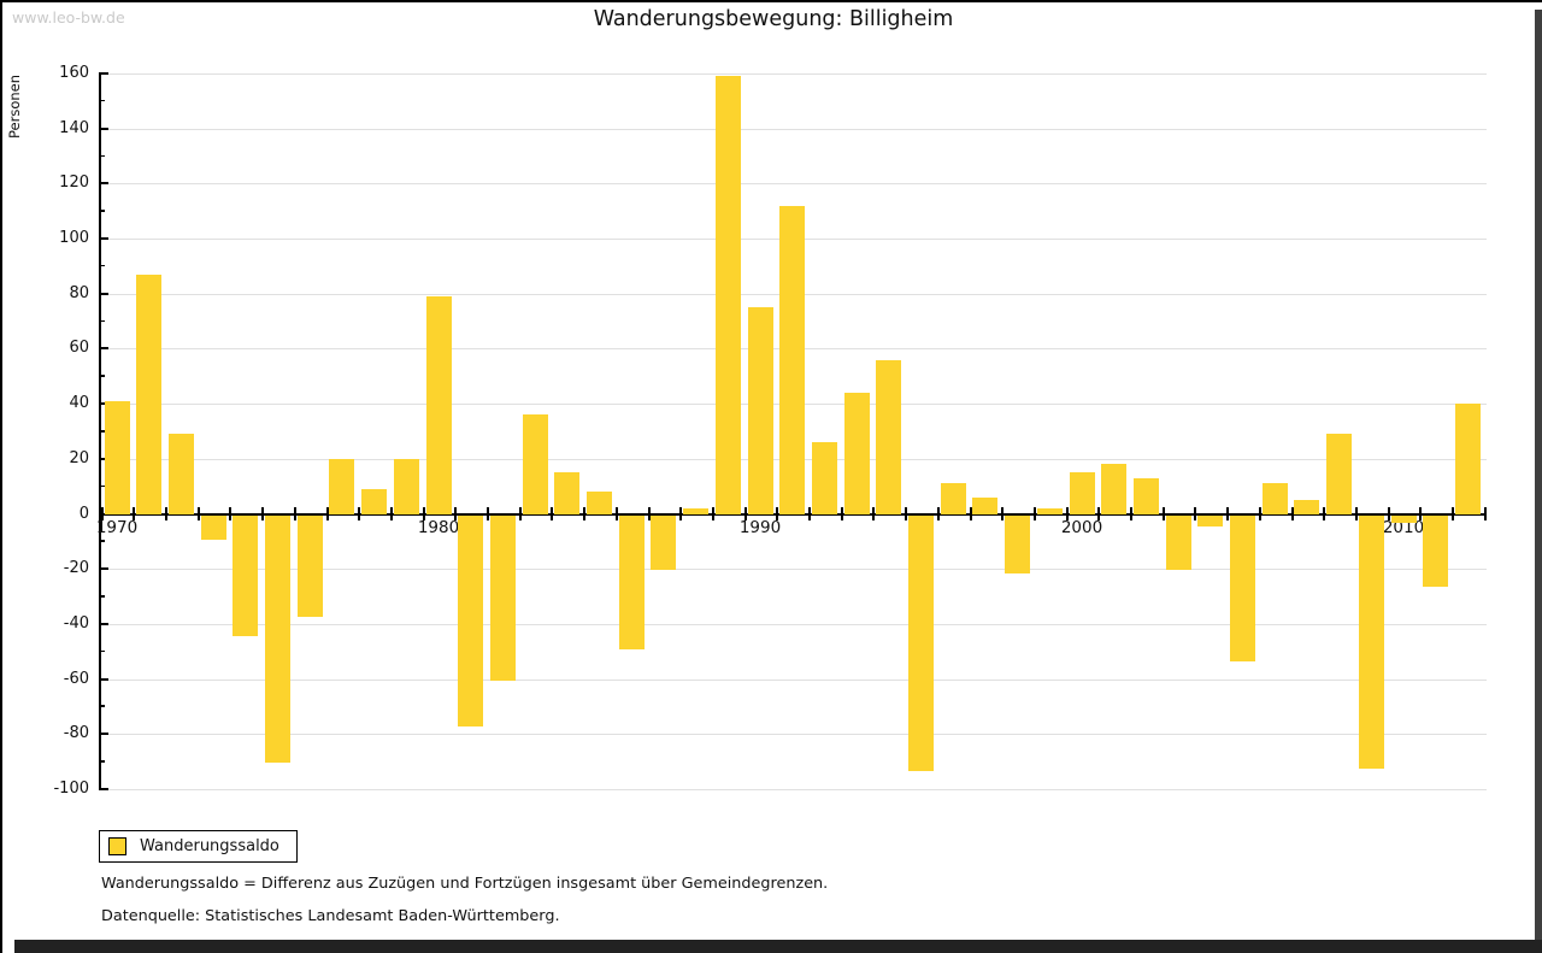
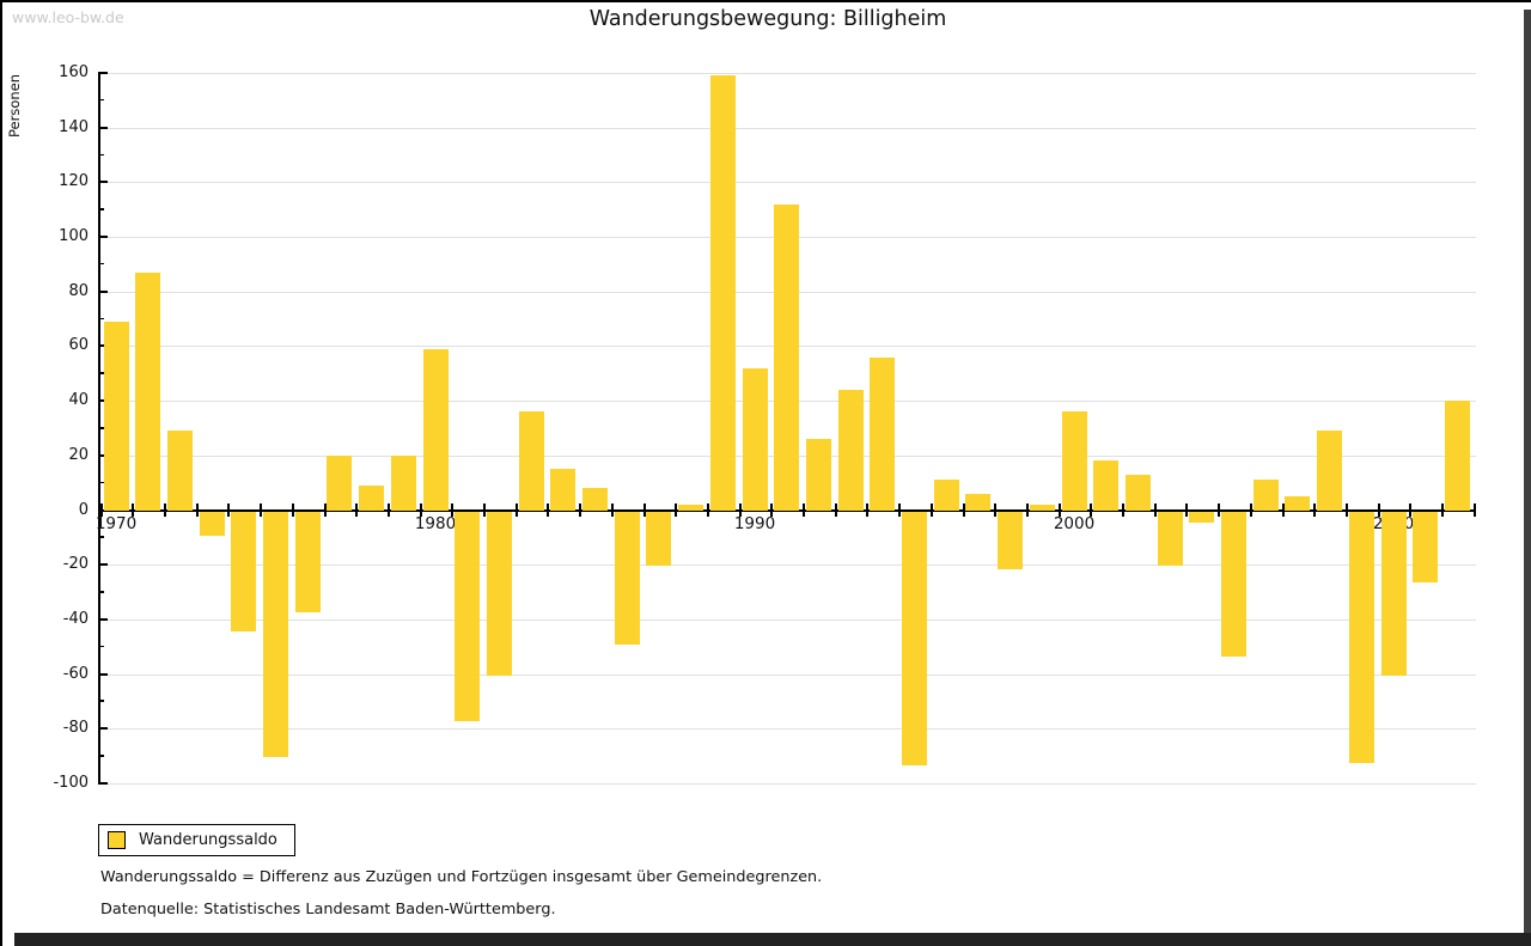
1970: 41 -> 69
1980: 79 -> 59
1990: 75 -> 52
2000: 15 -> 36
2010: -3 -> -60
